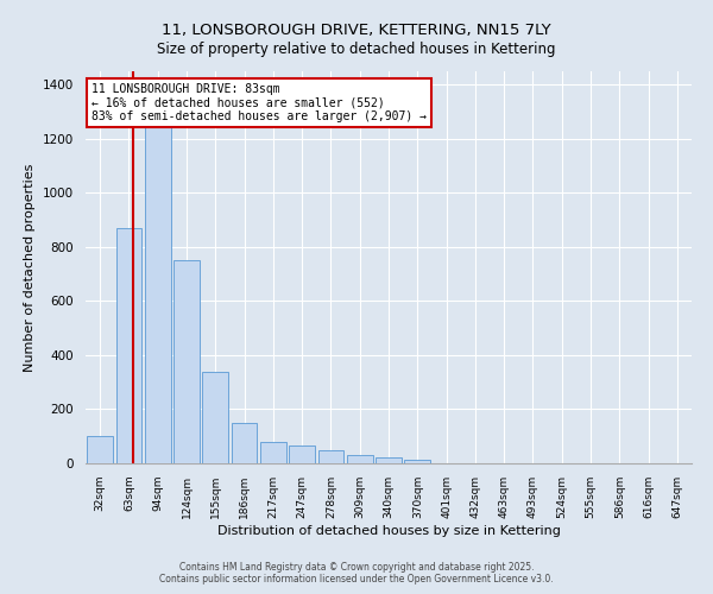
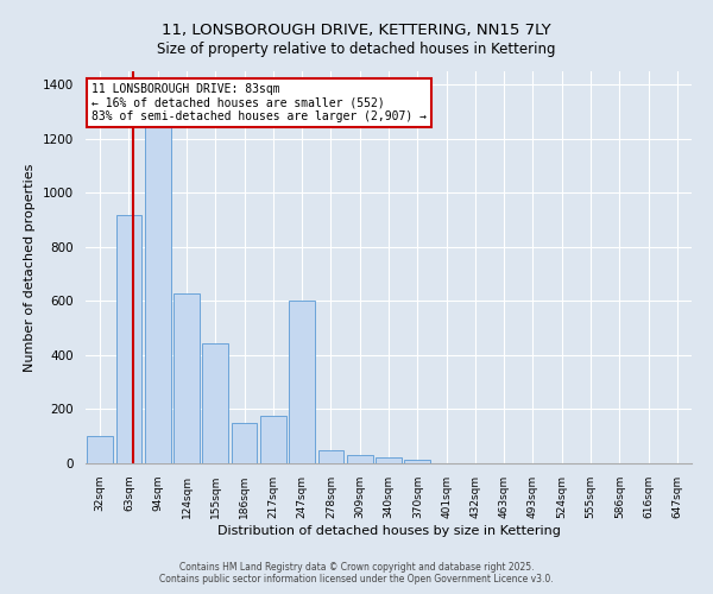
63sqm: 870 -> 920
124sqm: 750 -> 630
155sqm: 340 -> 445
217sqm: 80 -> 175
247sqm: 65 -> 600
